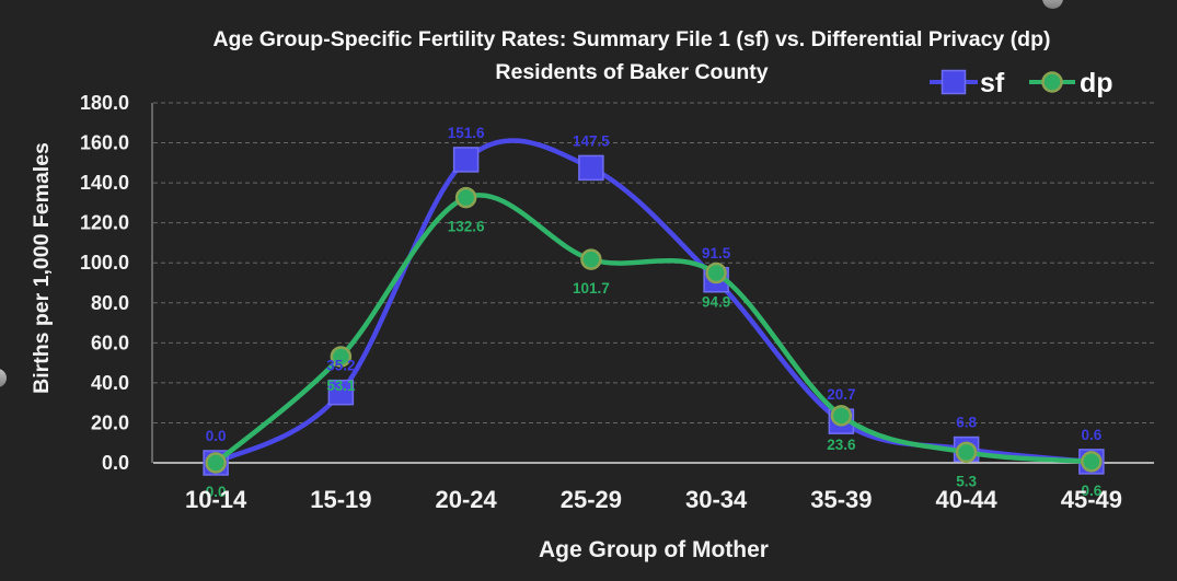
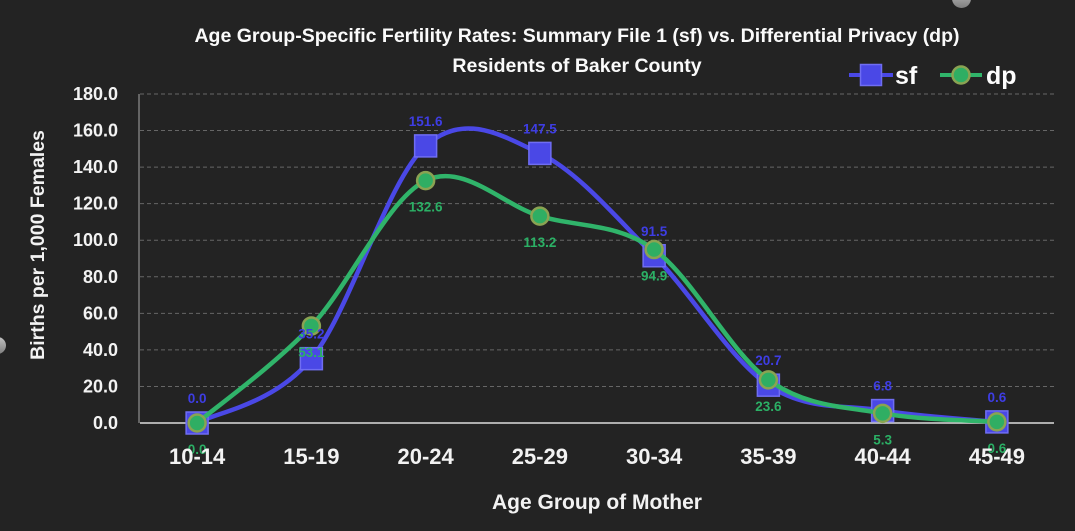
dp/25-29: 101.7 -> 113.2
